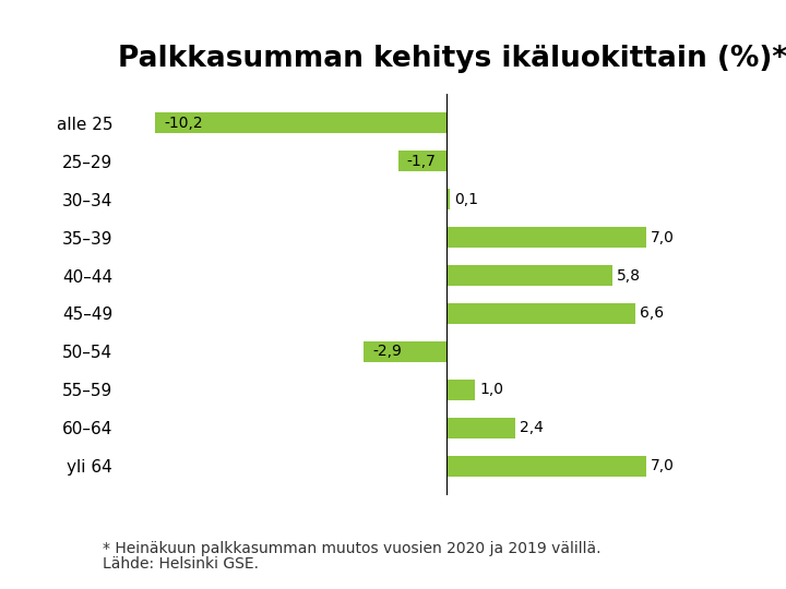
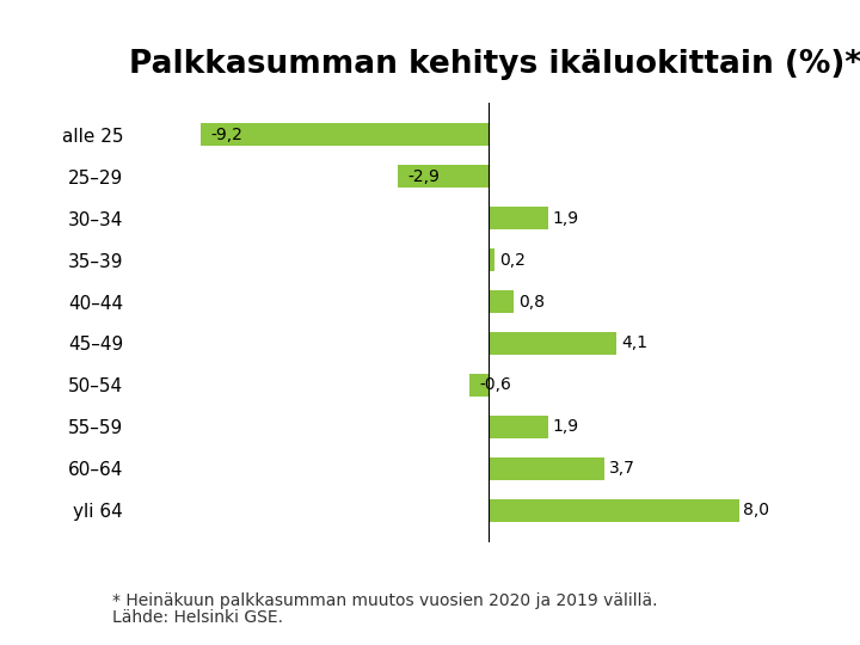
alle 25: -10,2 -> -9,2
25–29: -1,7 -> -2,9
30–34: 0,1 -> 1,9
35–39: 7,0 -> 0,2
40–44: 5,8 -> 0,8
45–49: 6,6 -> 4,1
50–54: -2,9 -> -0,6
55–59: 1,0 -> 1,9
60–64: 2,4 -> 3,7
yli 64: 7,0 -> 8,0
